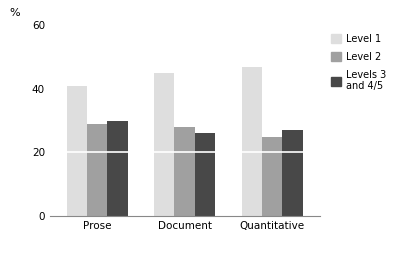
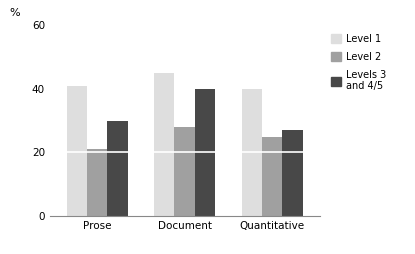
Level 2/Prose: 29 -> 21
Levels 3 and 4/5/Document: 26 -> 40
Level 1/Quantitative: 47 -> 40
